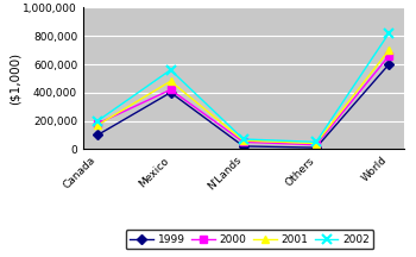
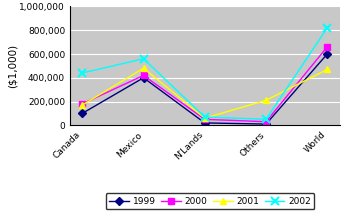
2002/Canada: 200,000 -> 440,000
2001/Others: 40,000 -> 210,000
2001/World: 700,000 -> 470,000
